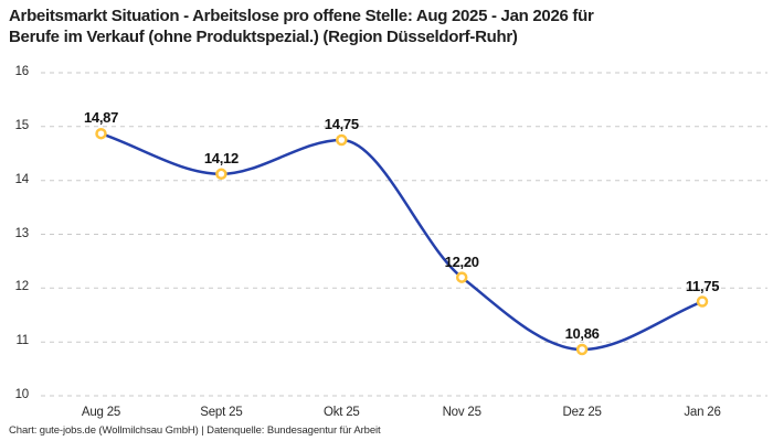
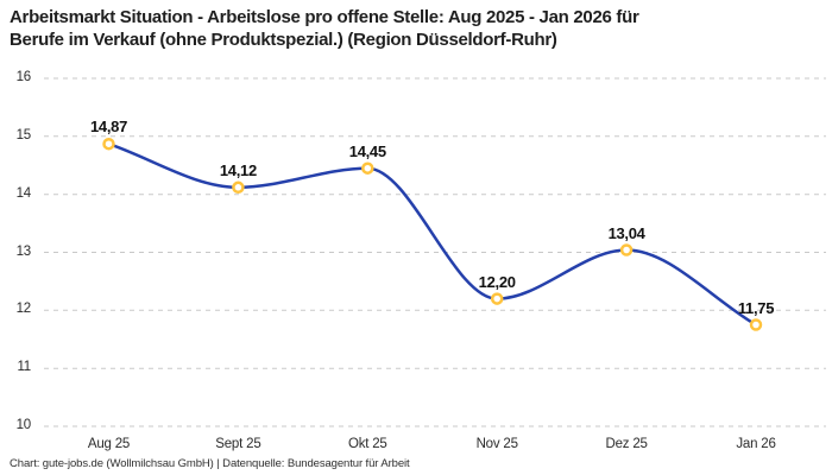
Okt 25: 14,75 -> 14,45
Dez 25: 10,86 -> 13,04
